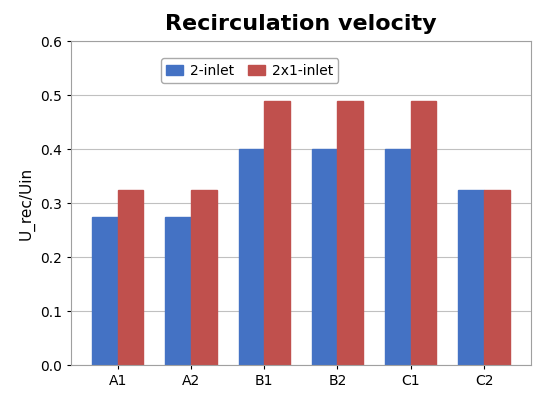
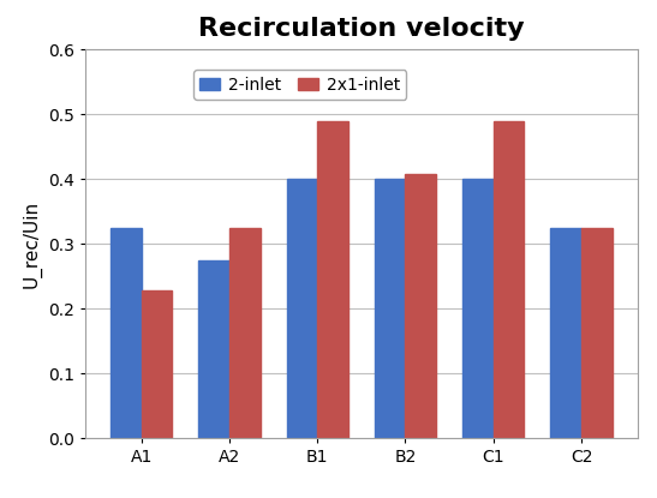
2-inlet/A1: 0.275 -> 0.324
2x1-inlet/A1: 0.325 -> 0.228
2x1-inlet/B2: 0.490 -> 0.408
